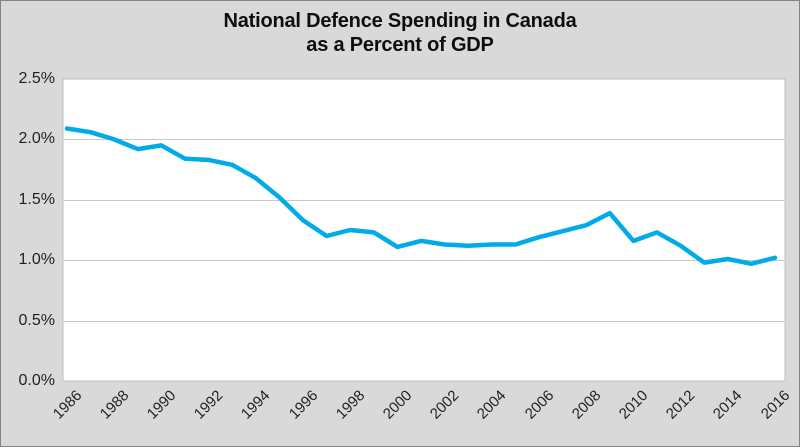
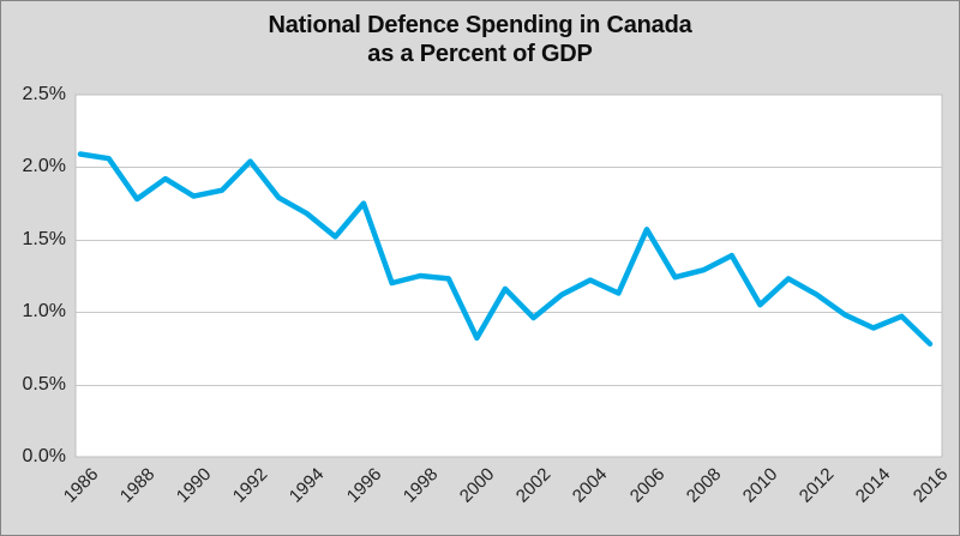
1988: 2.00% -> 1.78%
1990: 1.95% -> 1.80%
1992: 1.83% -> 2.04%
1996: 1.33% -> 1.75%
2000: 1.11% -> 0.82%
2002: 1.13% -> 0.96%
2004: 1.13% -> 1.22%
2006: 1.19% -> 1.57%
2010: 1.16% -> 1.05%
2014: 1.01% -> 0.89%
2016: 1.02% -> 0.78%
